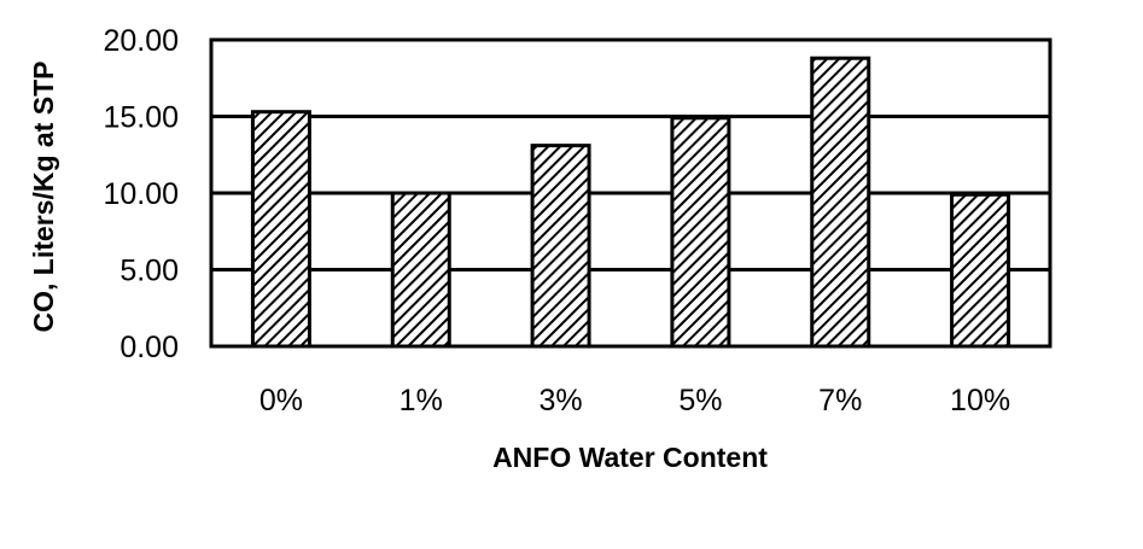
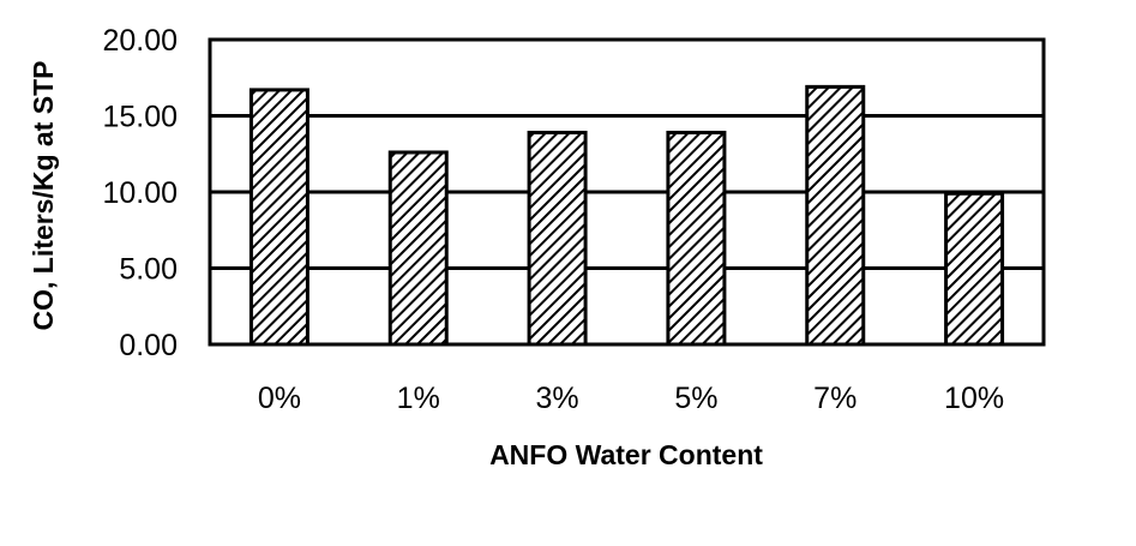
0%: 15.3 -> 16.7
1%: 10.0 -> 12.6
3%: 13.1 -> 13.9
5%: 14.9 -> 13.9
7%: 18.8 -> 16.9
